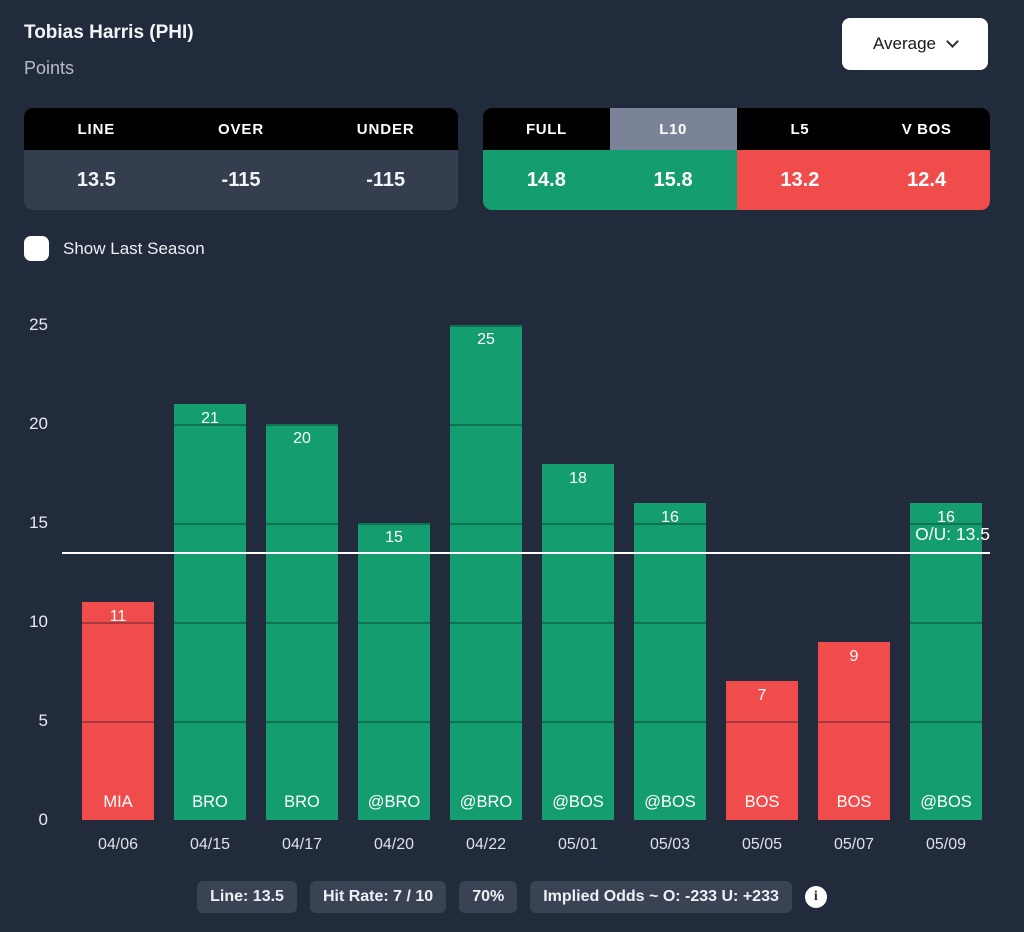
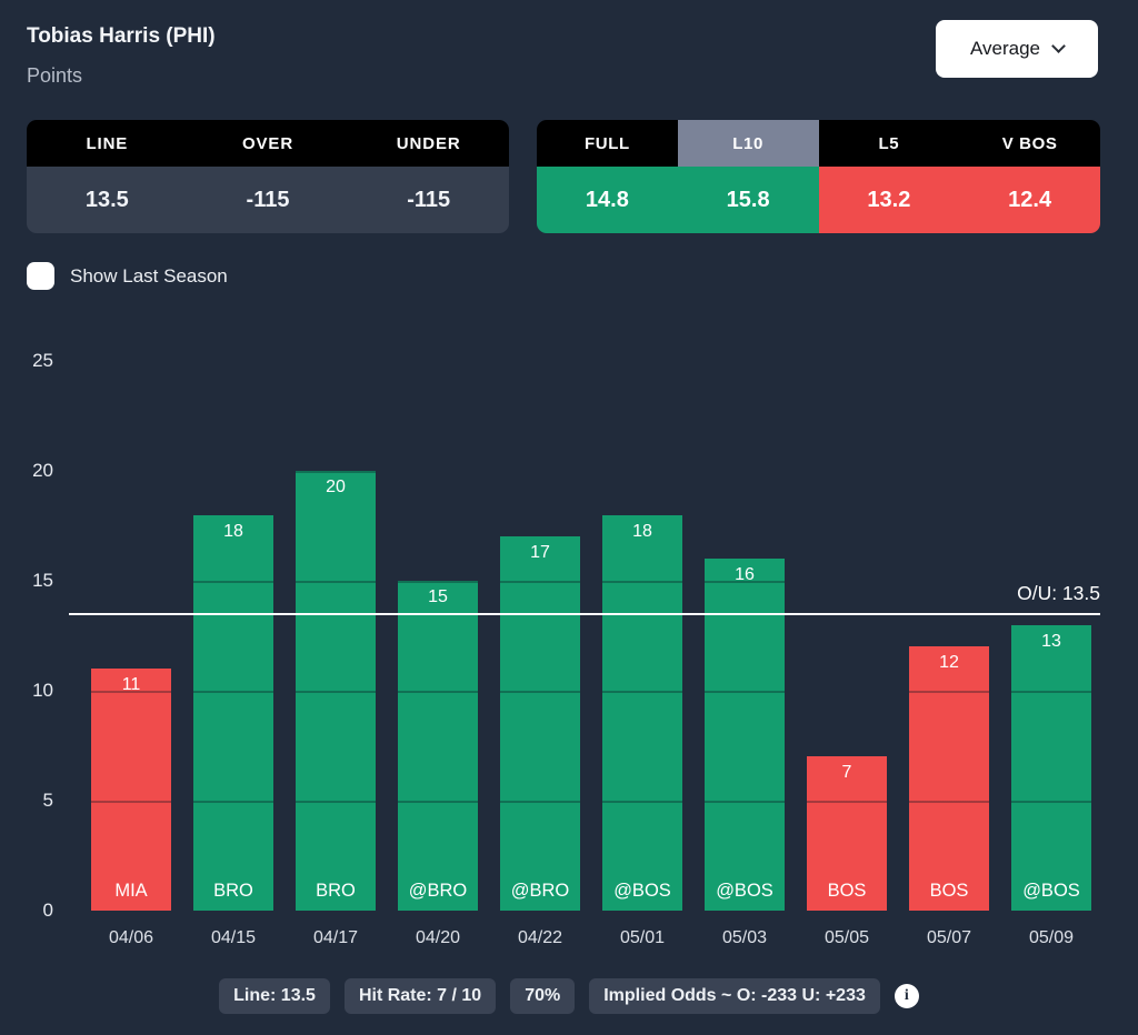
04/15: 21 -> 18
04/22: 25 -> 17
05/07: 9 -> 12
05/09: 16 -> 13
